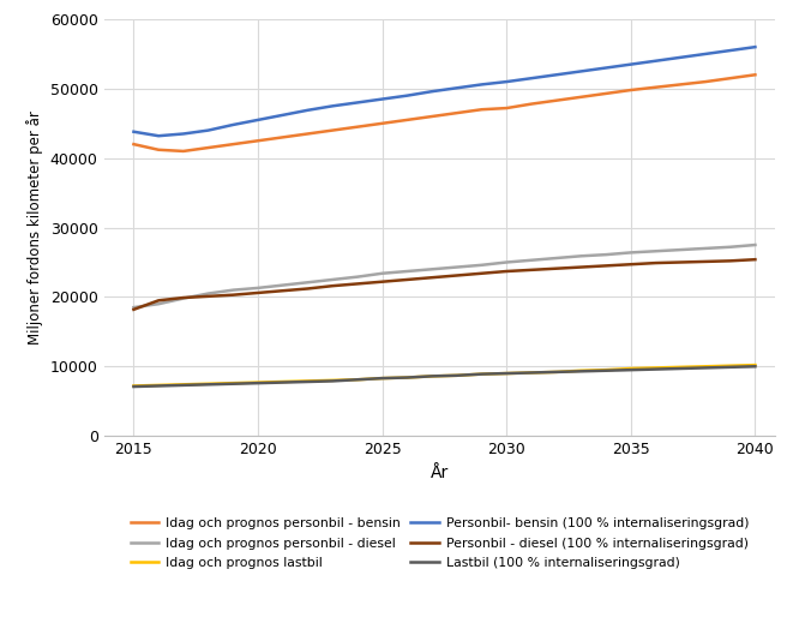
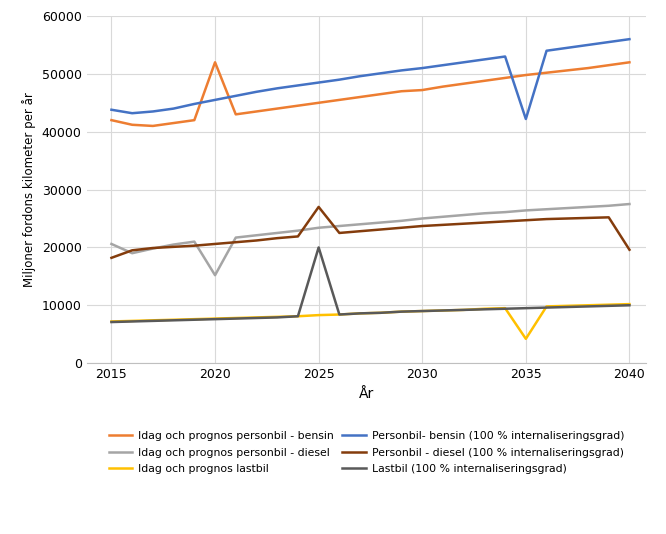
Idag och prognos personbil - diesel/2015: 18500 -> 20600
Idag och prognos personbil - bensin/2020: 42500 -> 52000
Idag och prognos personbil - diesel/2020: 21300 -> 15200
Personbil - diesel (100 % internaliseringsgrad)/2025: 22200 -> 27000
Lastbil (100 % internaliseringsgrad)/2025: 8300 -> 20000
Idag och prognos lastbil/2035: 9700 -> 4200
Personbil- bensin (100 % internaliseringsgrad)/2035: 53500 -> 42200
Personbil - diesel (100 % internaliseringsgrad)/2040: 25400 -> 19600
